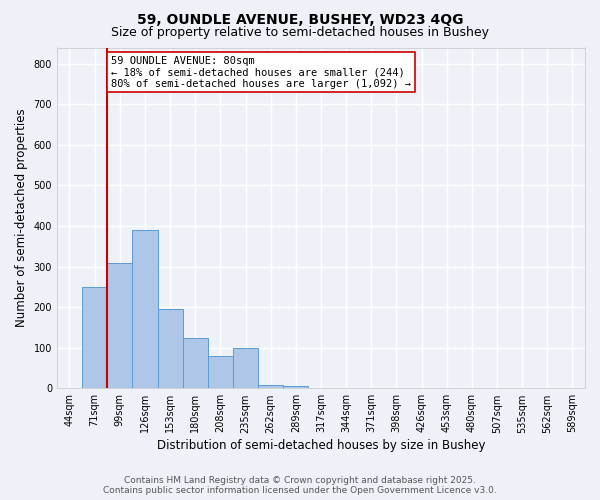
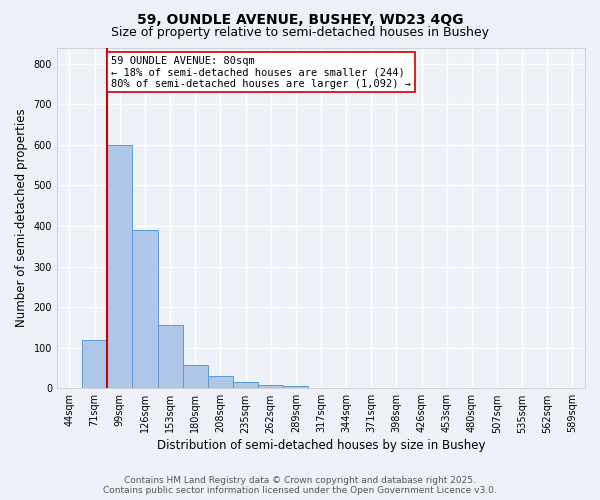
71sqm: 250 -> 120
99sqm: 310 -> 600
153sqm: 195 -> 157
180sqm: 125 -> 58
208sqm: 80 -> 30
235sqm: 100 -> 15
